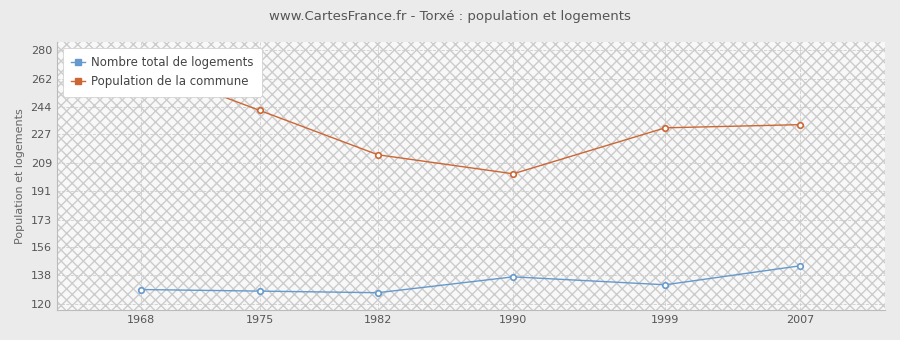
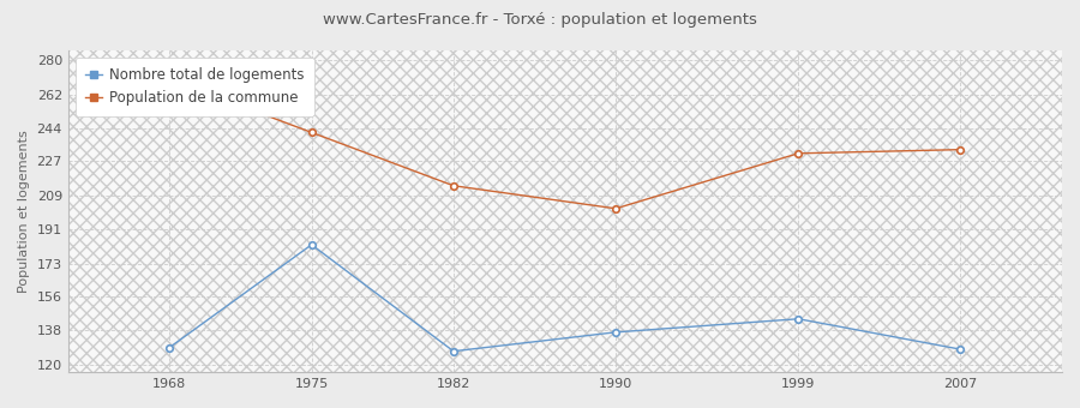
Nombre total de logements/1975: 128 -> 183
Nombre total de logements/1999: 132 -> 144
Nombre total de logements/2007: 144 -> 128
